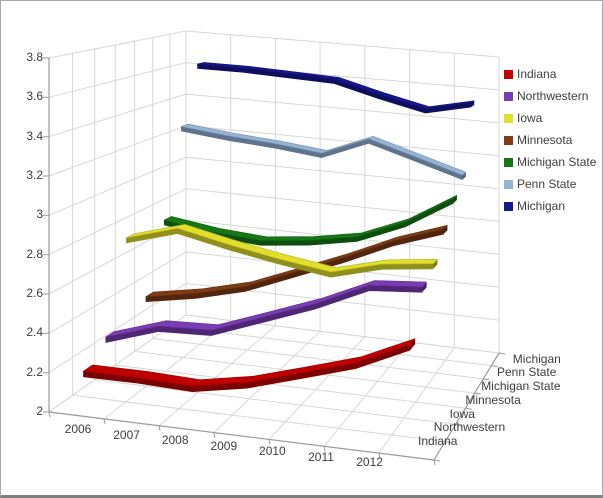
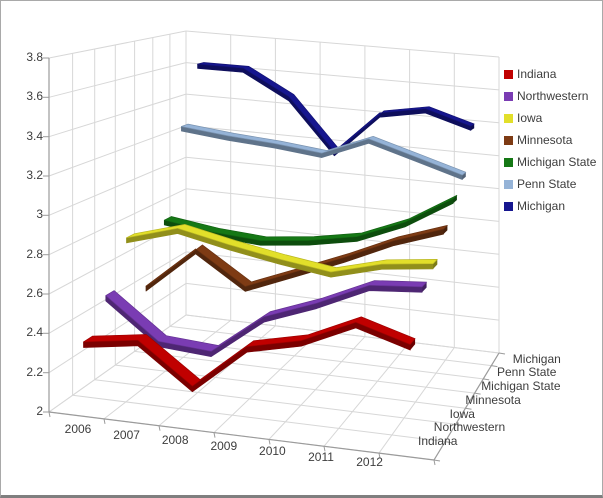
Indiana/2006: 2.20 -> 2.35
Northwestern/2006: 2.30 -> 2.52
Minnesota/2006: 2.38 -> 2.44
Indiana/2007: 2.20 -> 2.39
Northwestern/2007: 2.39 -> 2.31
Minnesota/2007: 2.43 -> 2.68
Northwestern/2008: 2.40 -> 2.29
Michigan/2008: 3.61 -> 3.47
Indiana/2009: 2.24 -> 2.42
Michigan/2009: 3.60 -> 3.16
Indiana/2010: 2.32 -> 2.48
Michigan/2010: 3.53 -> 3.42
Indiana/2011: 2.40 -> 2.60
Michigan/2012: 3.53 -> 3.39
